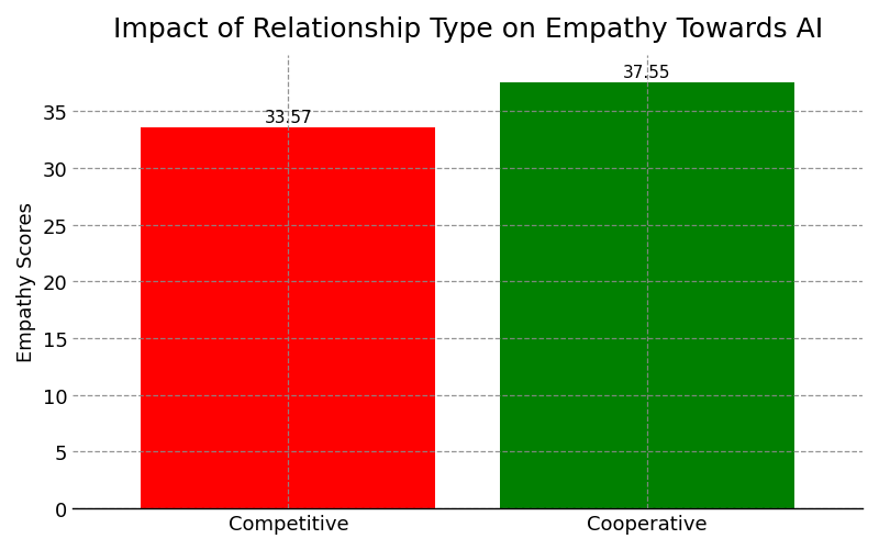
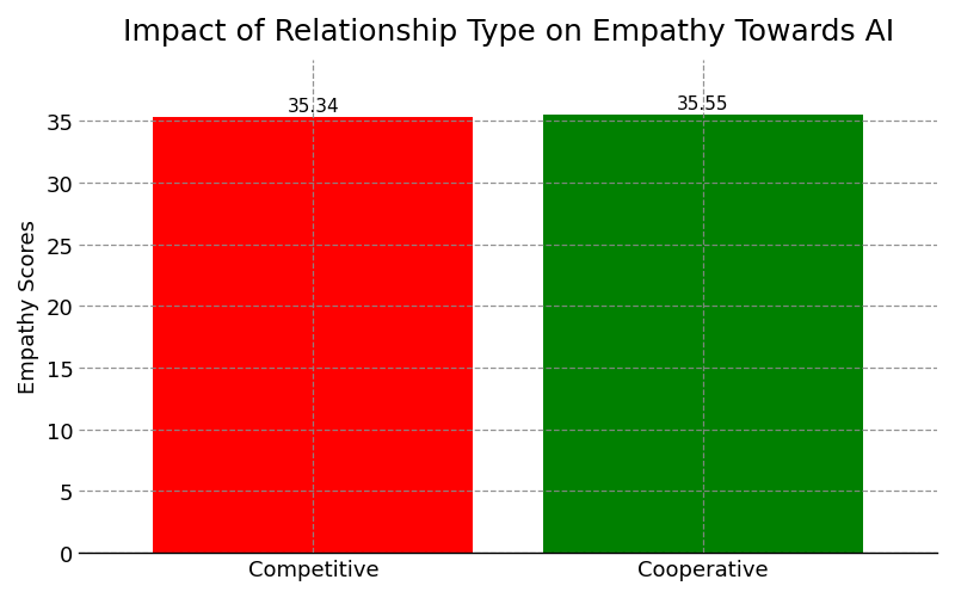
Competitive: 33.57 -> 35.34
Cooperative: 37.55 -> 35.55
